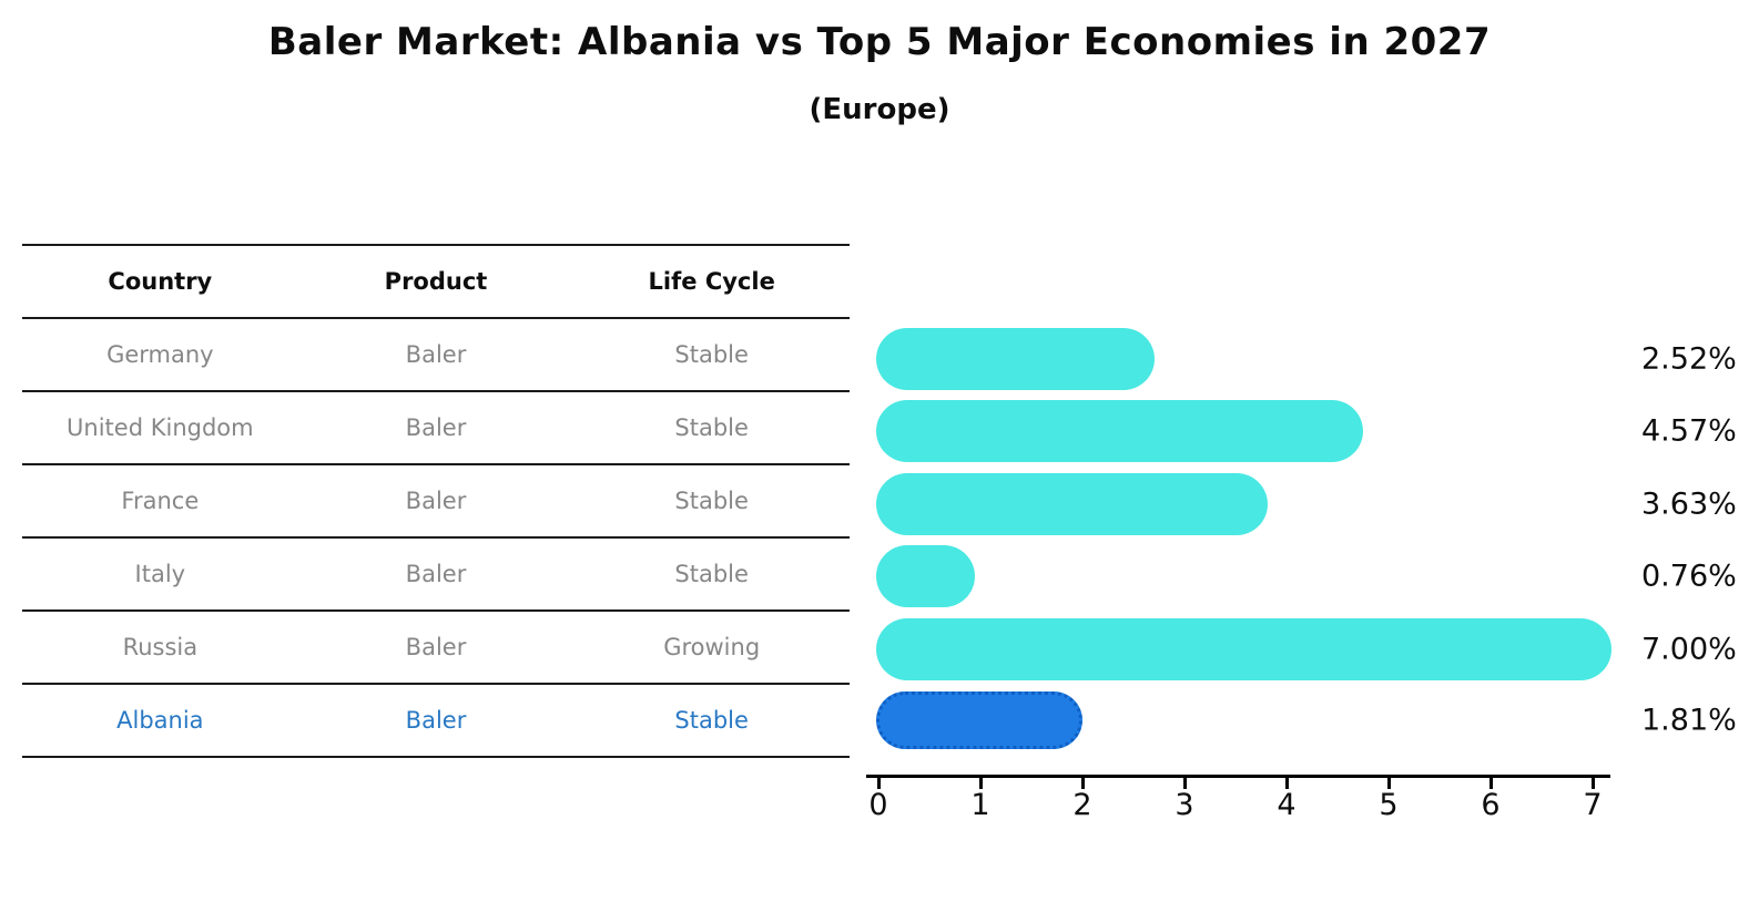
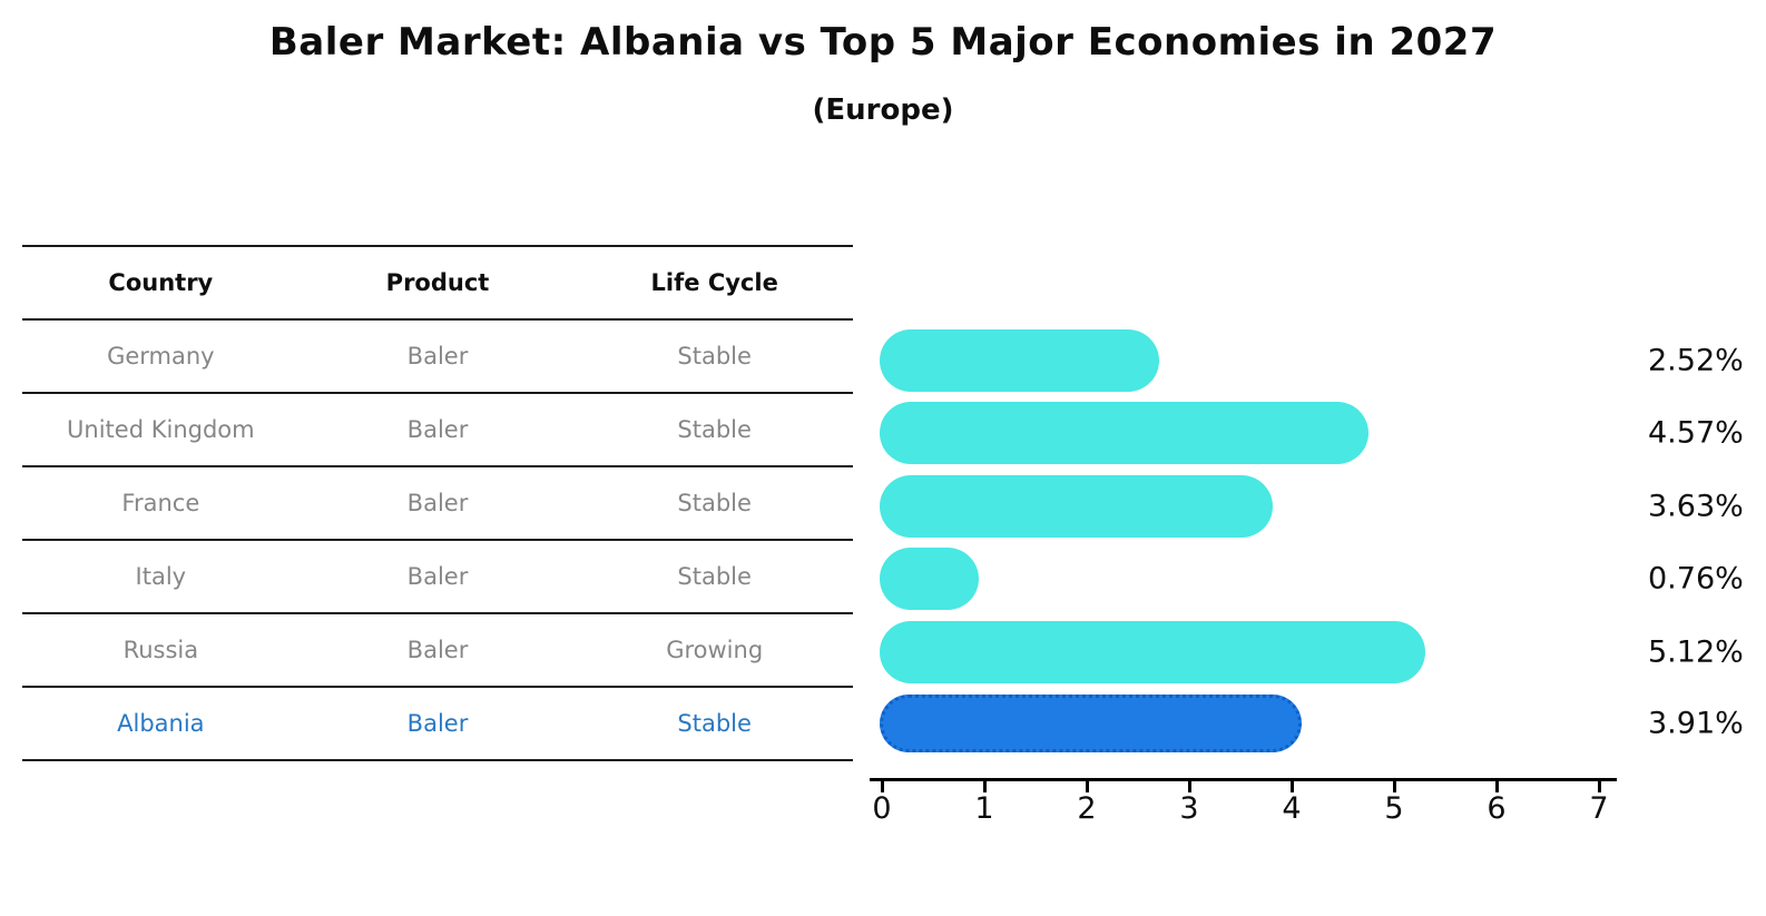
Russia: 7.00% -> 5.12%
Albania: 1.81% -> 3.91%
